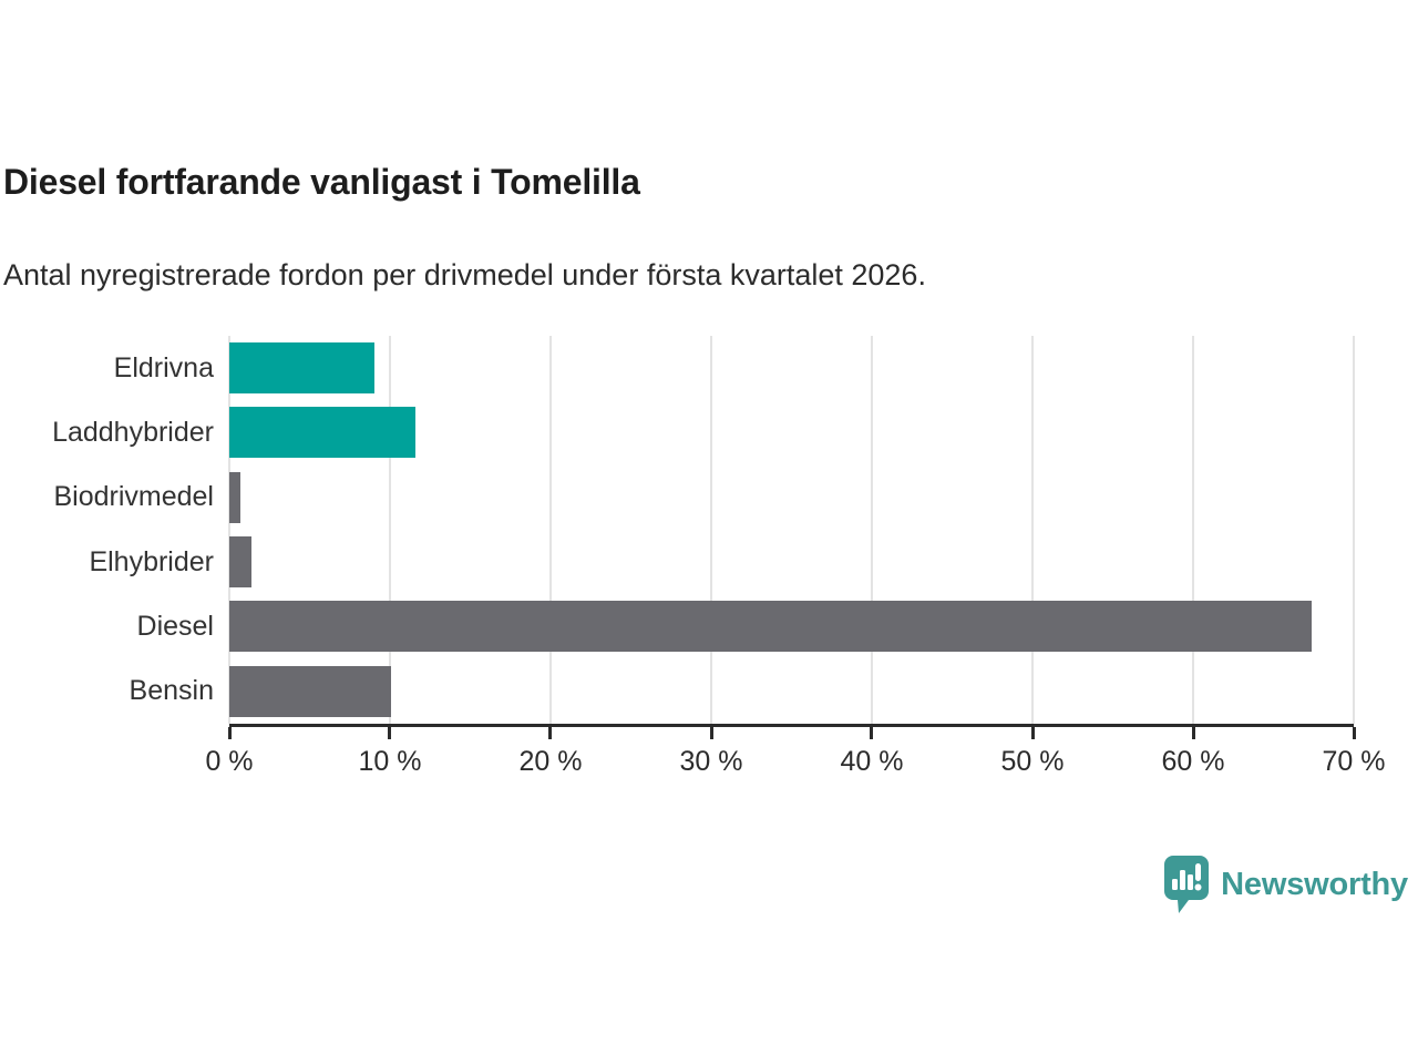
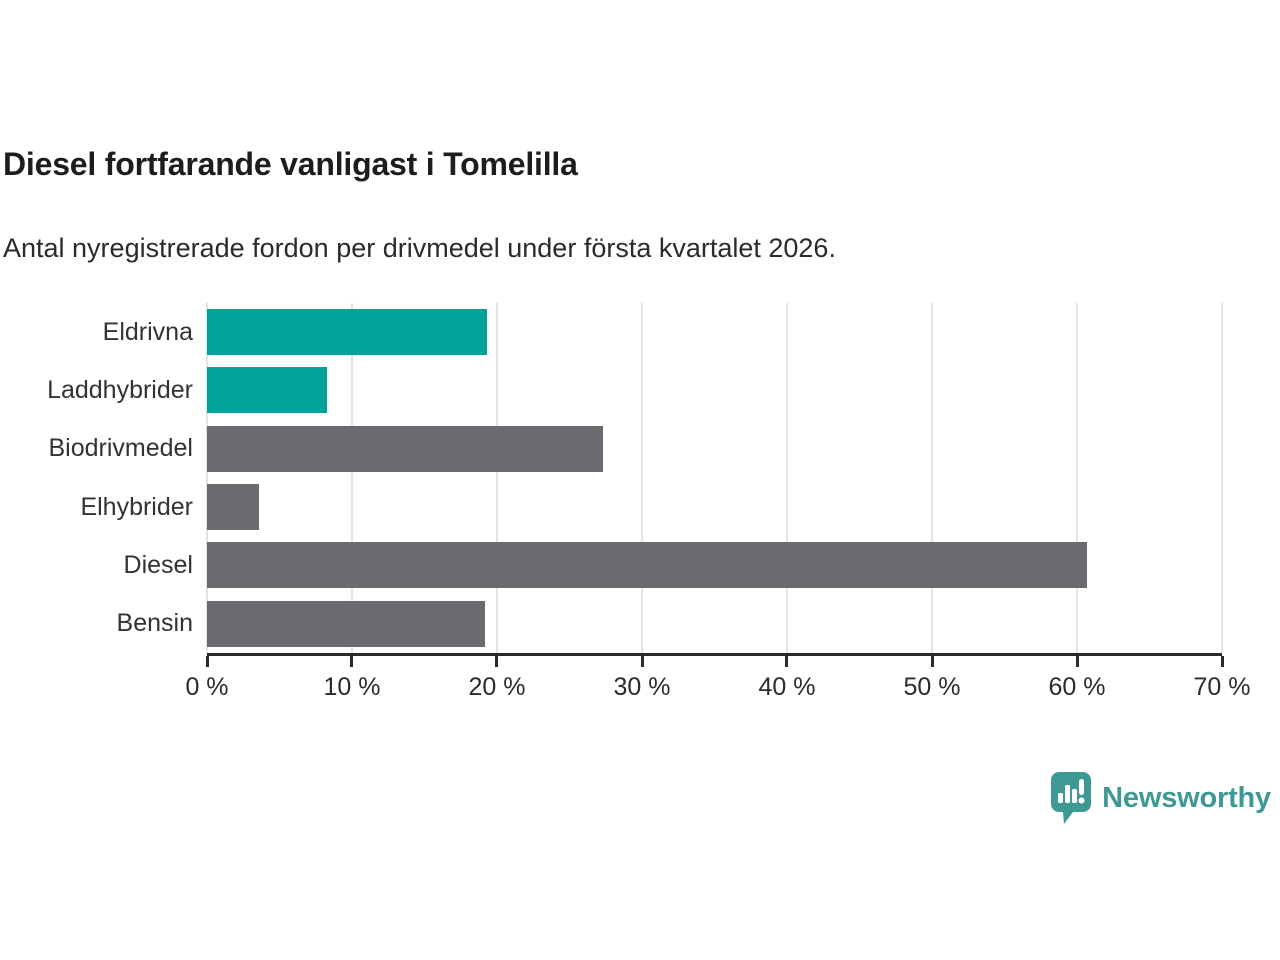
Eldrivna: 9.0% -> 19.3%
Laddhybrider: 11.6% -> 8.3%
Biodrivmedel: 0.7% -> 27.3%
Elhybrider: 1.4% -> 3.6%
Diesel: 67.4% -> 60.7%
Bensin: 10.1% -> 19.2%
